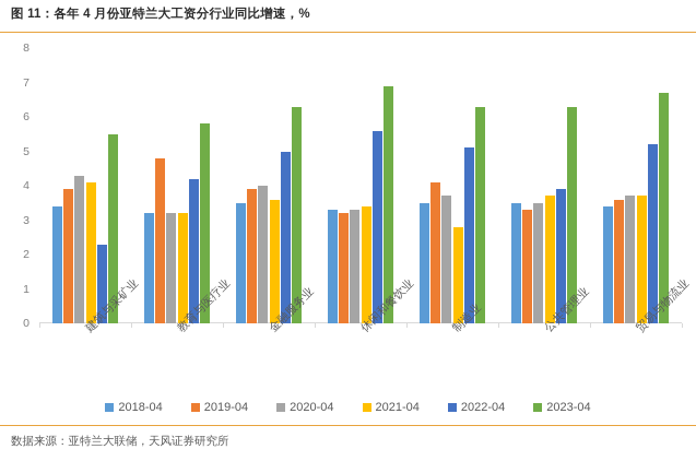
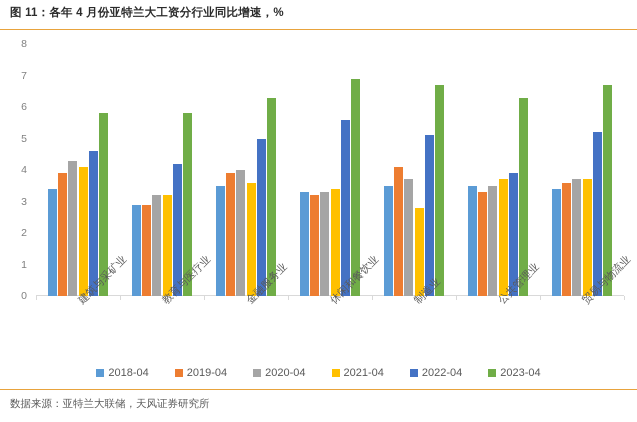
2022-04/建筑与采矿业: 2.3 -> 4.6
2023-04/建筑与采矿业: 5.5 -> 5.8
2018-04/教育与医疗业: 3.2 -> 2.9
2019-04/教育与医疗业: 4.8 -> 2.9
2023-04/制造业: 6.3 -> 6.7
